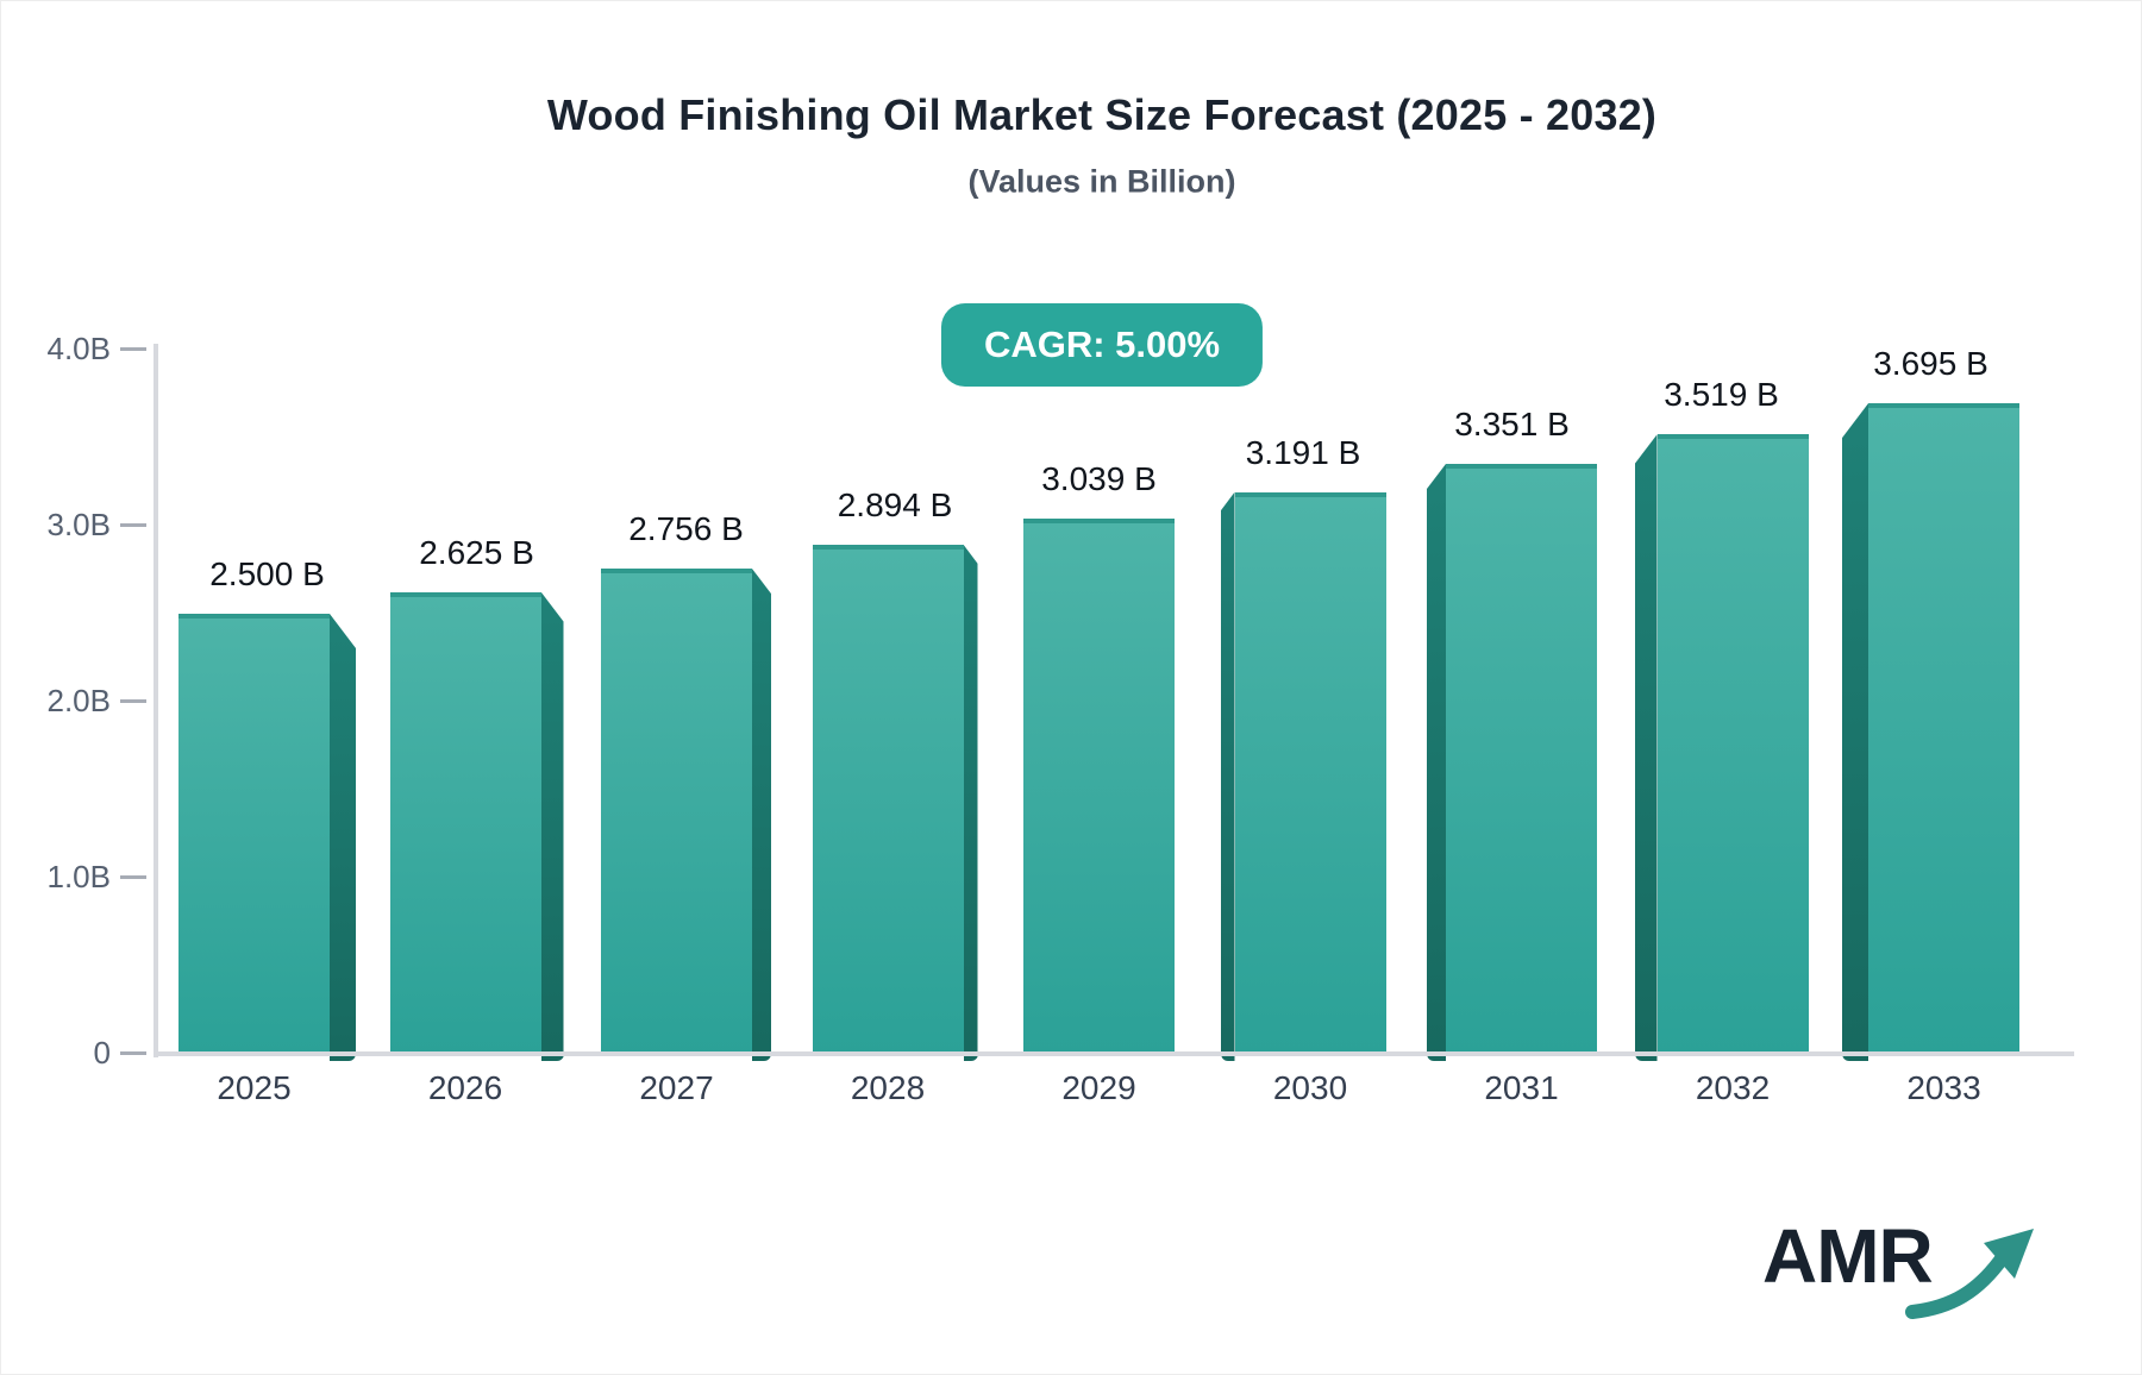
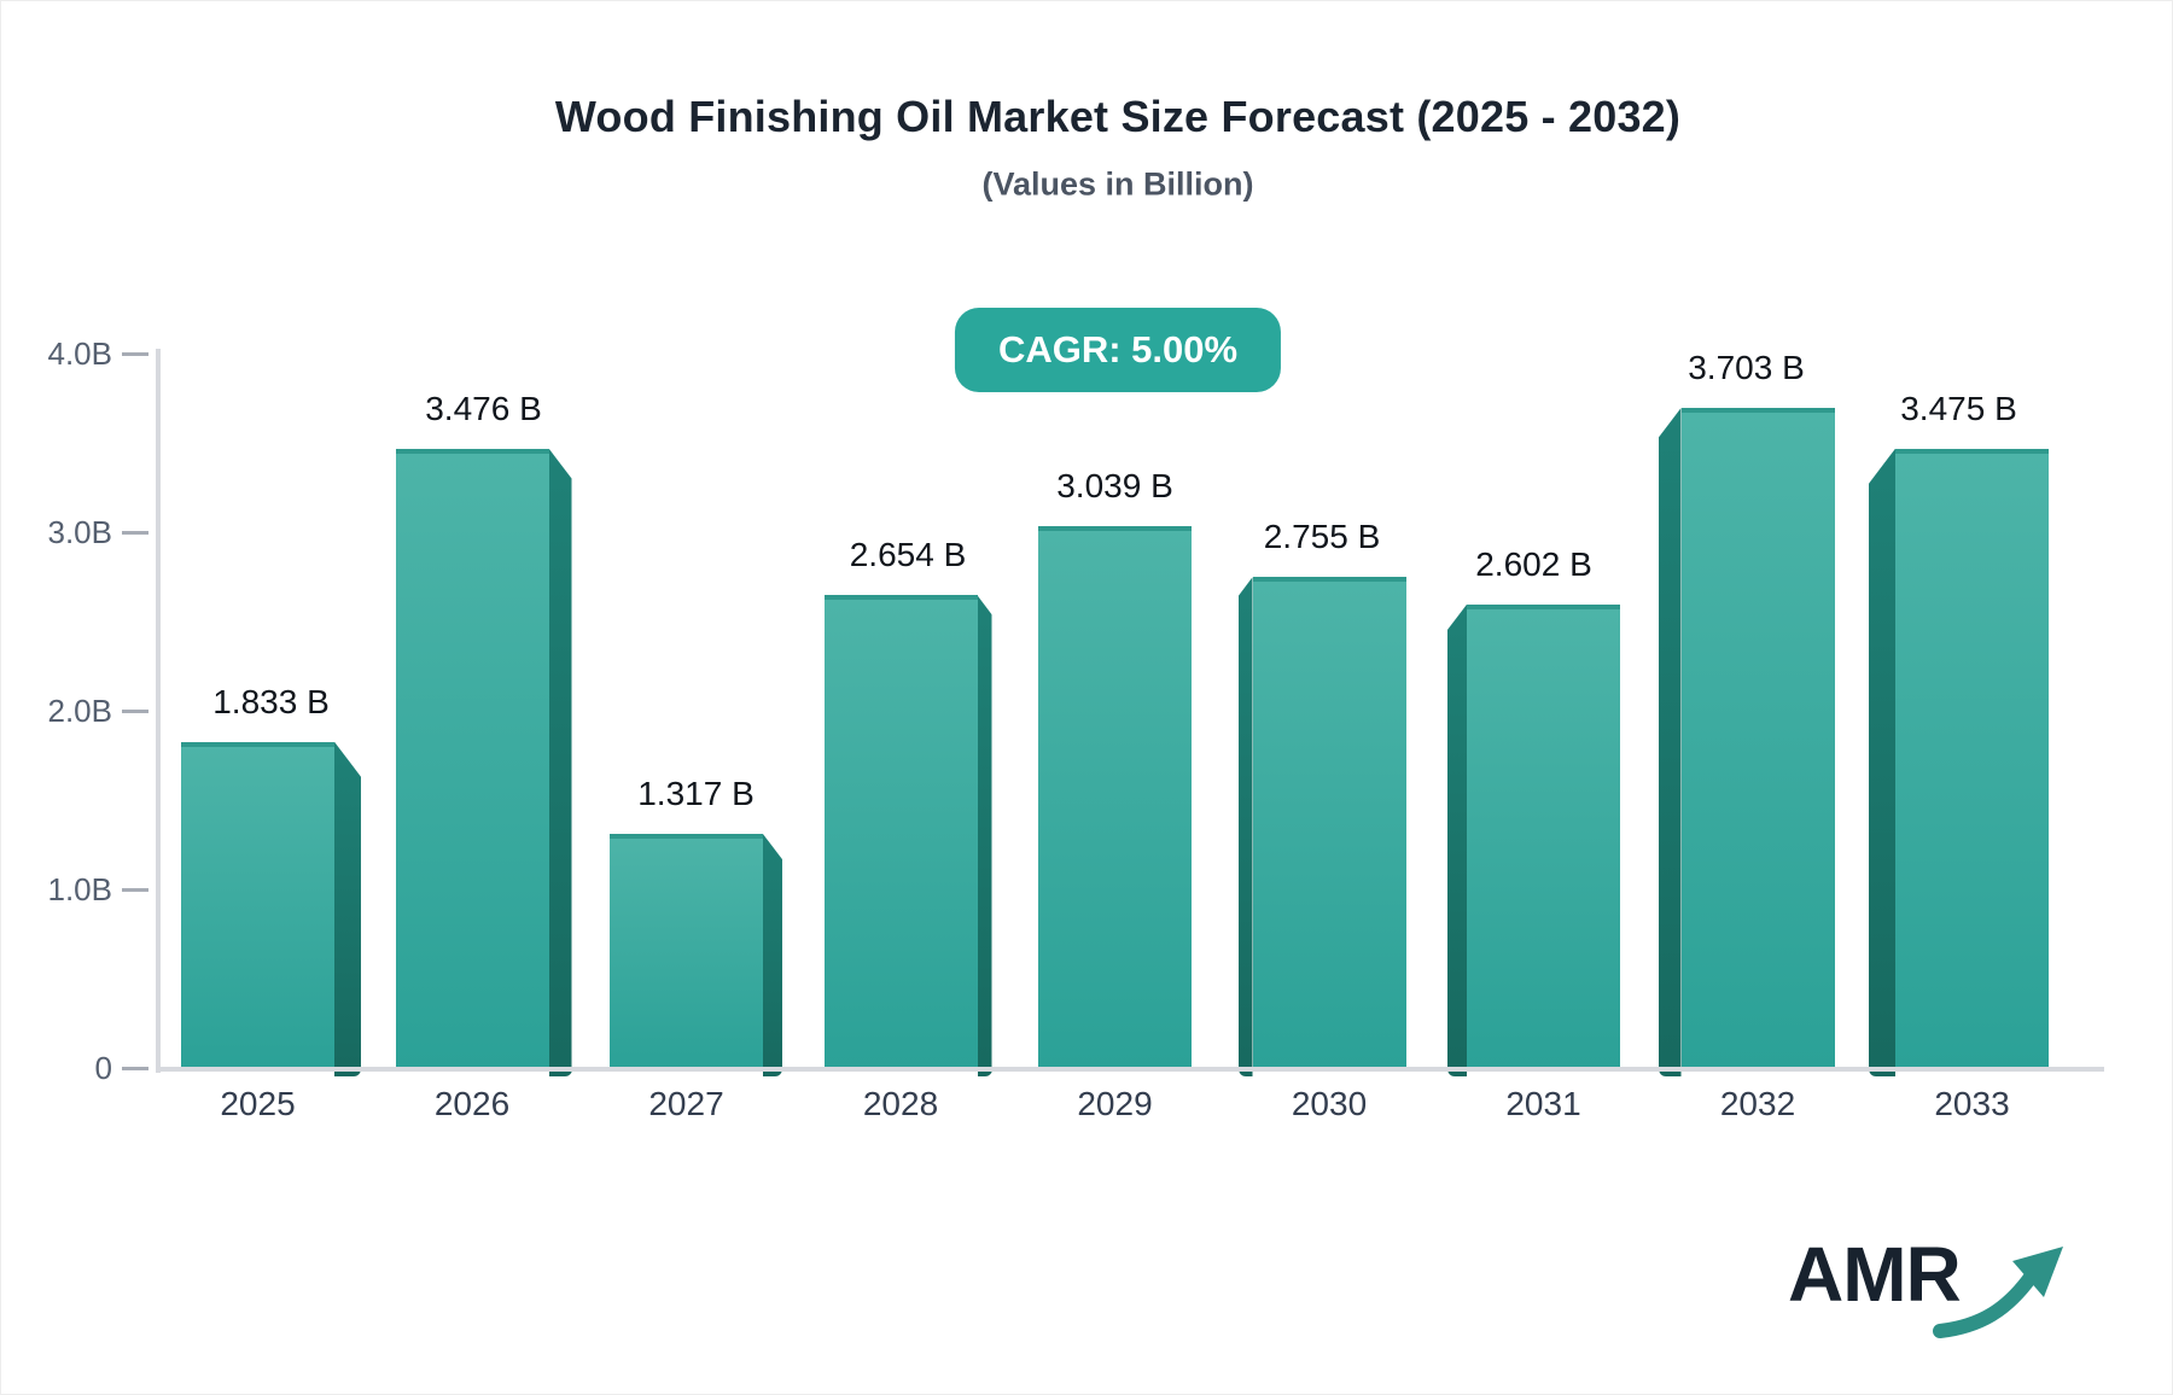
2025: 2.500 -> 1.833
2026: 2.625 -> 3.476
2027: 2.756 -> 1.317
2028: 2.894 -> 2.654
2030: 3.191 -> 2.755
2031: 3.351 -> 2.602
2032: 3.519 -> 3.703
2033: 3.695 -> 3.475
